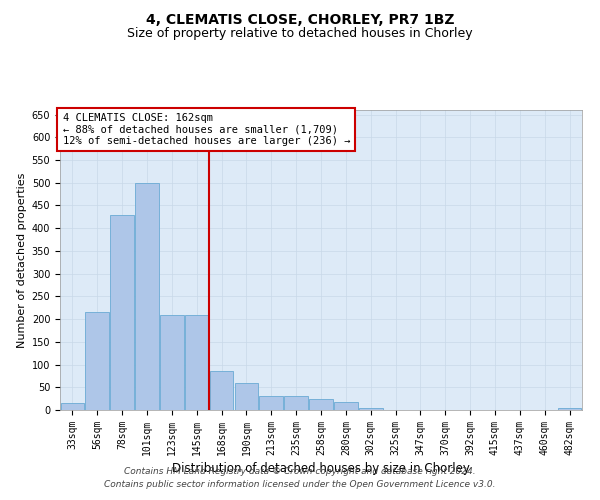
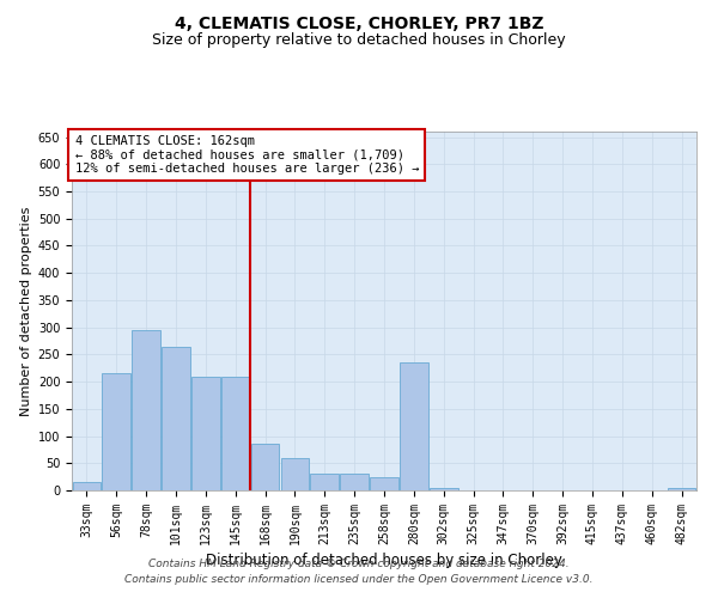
78sqm: 430 -> 295
101sqm: 500 -> 265
280sqm: 18 -> 235
